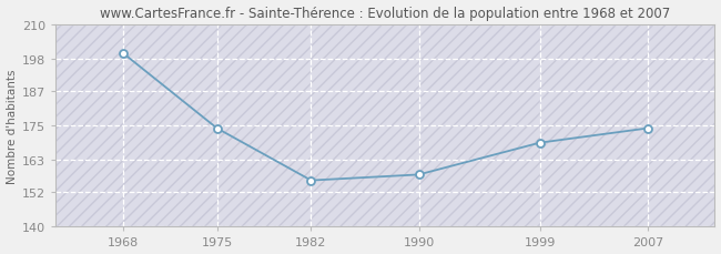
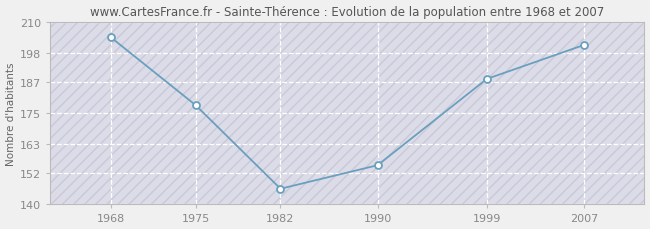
1968: 200 -> 204
1975: 174 -> 178
1982: 156 -> 146
1990: 158 -> 155
1999: 169 -> 188
2007: 174 -> 201
